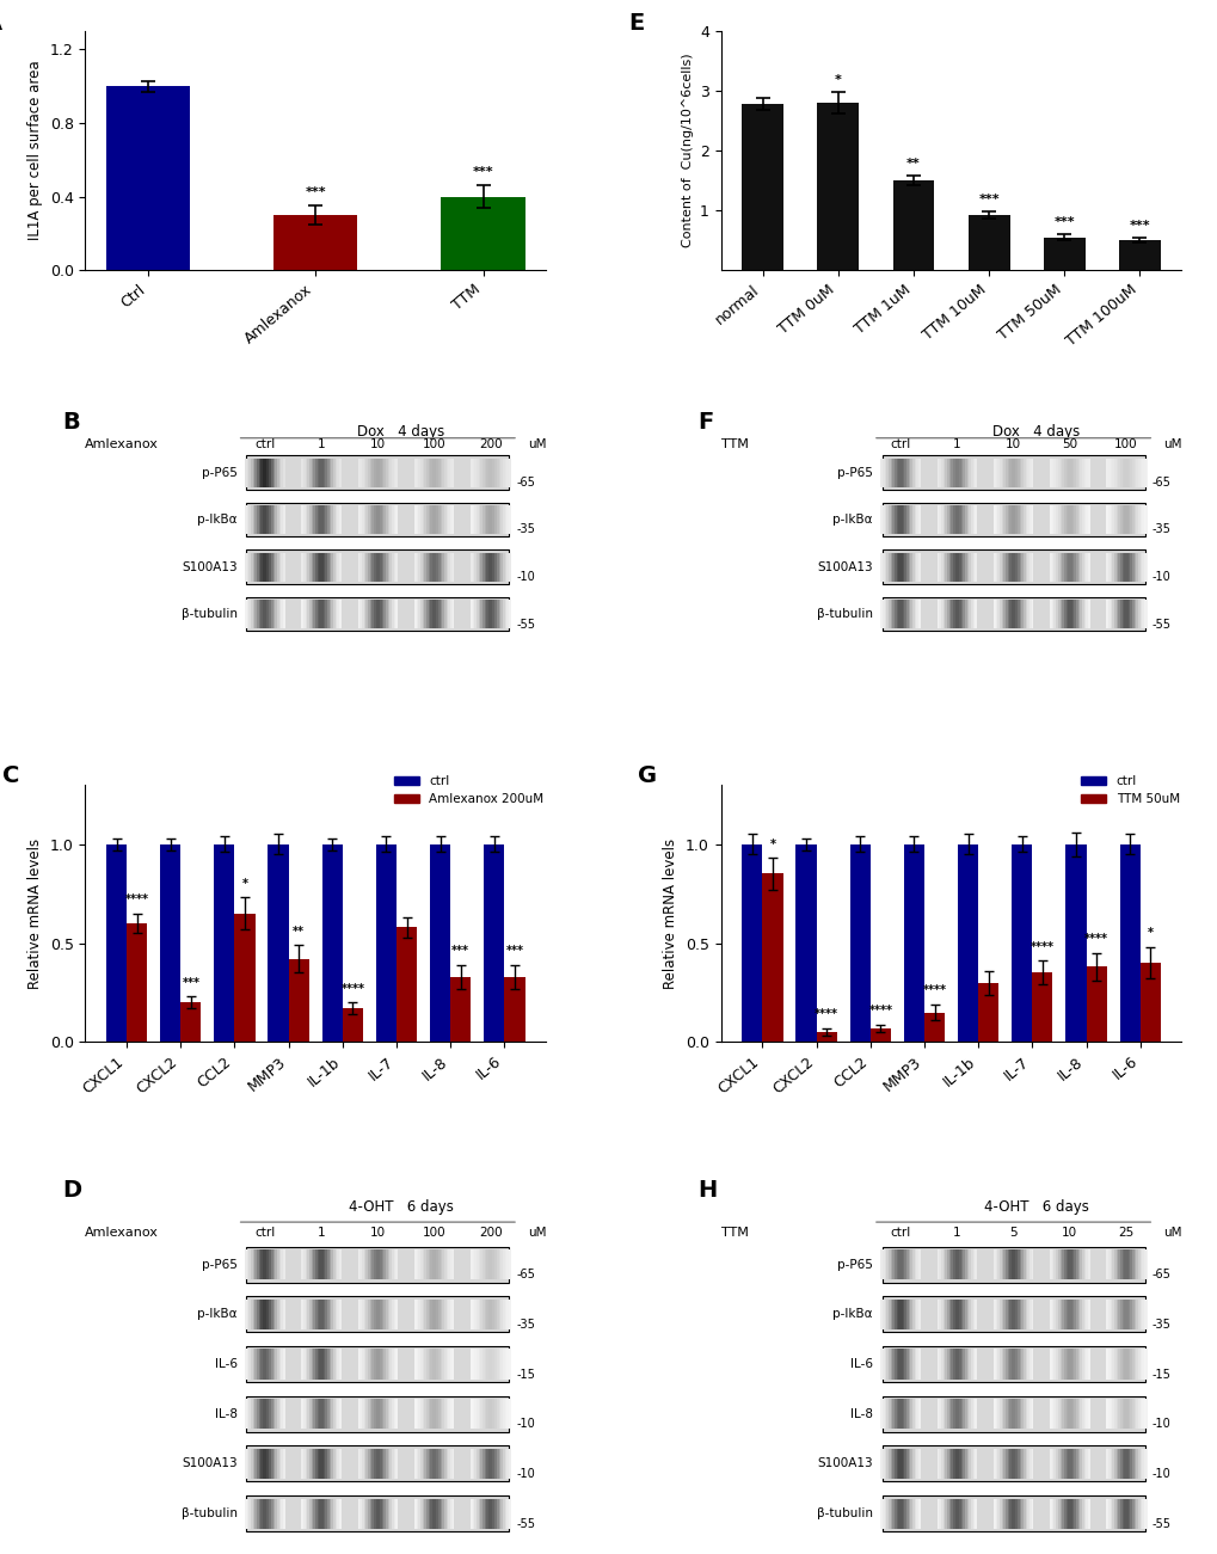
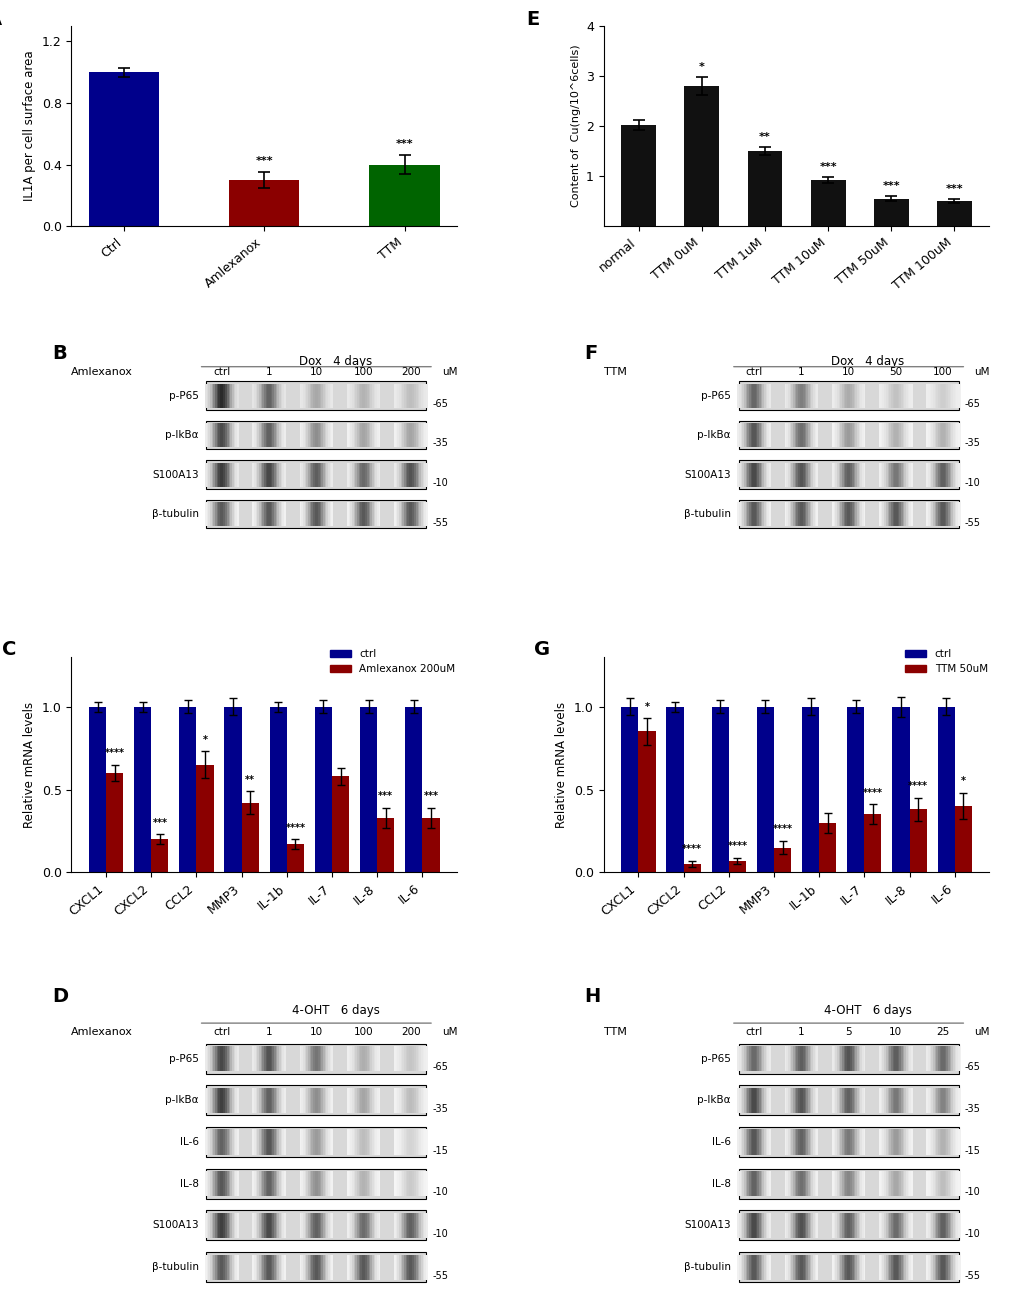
normal: 2.78 -> 2.02
